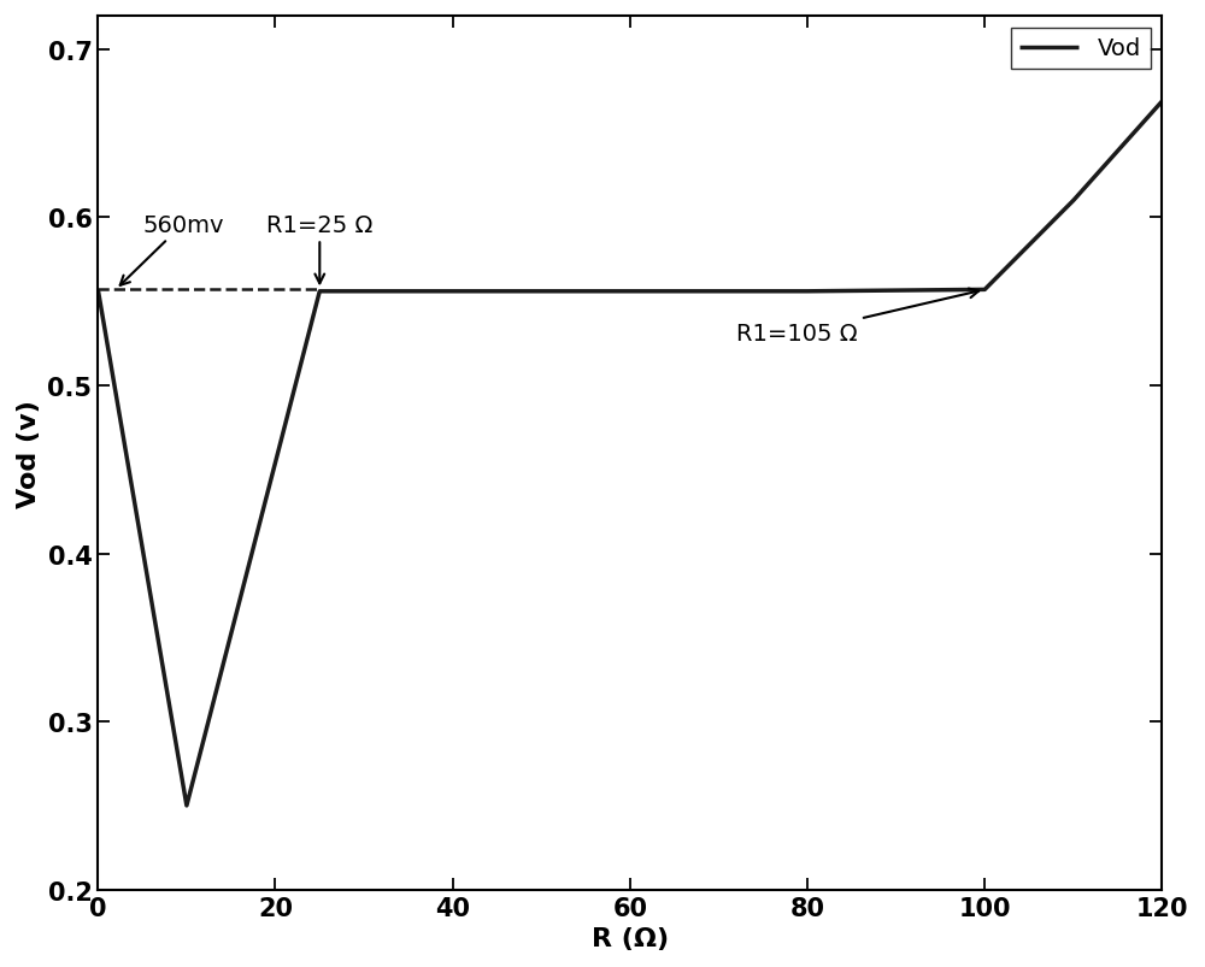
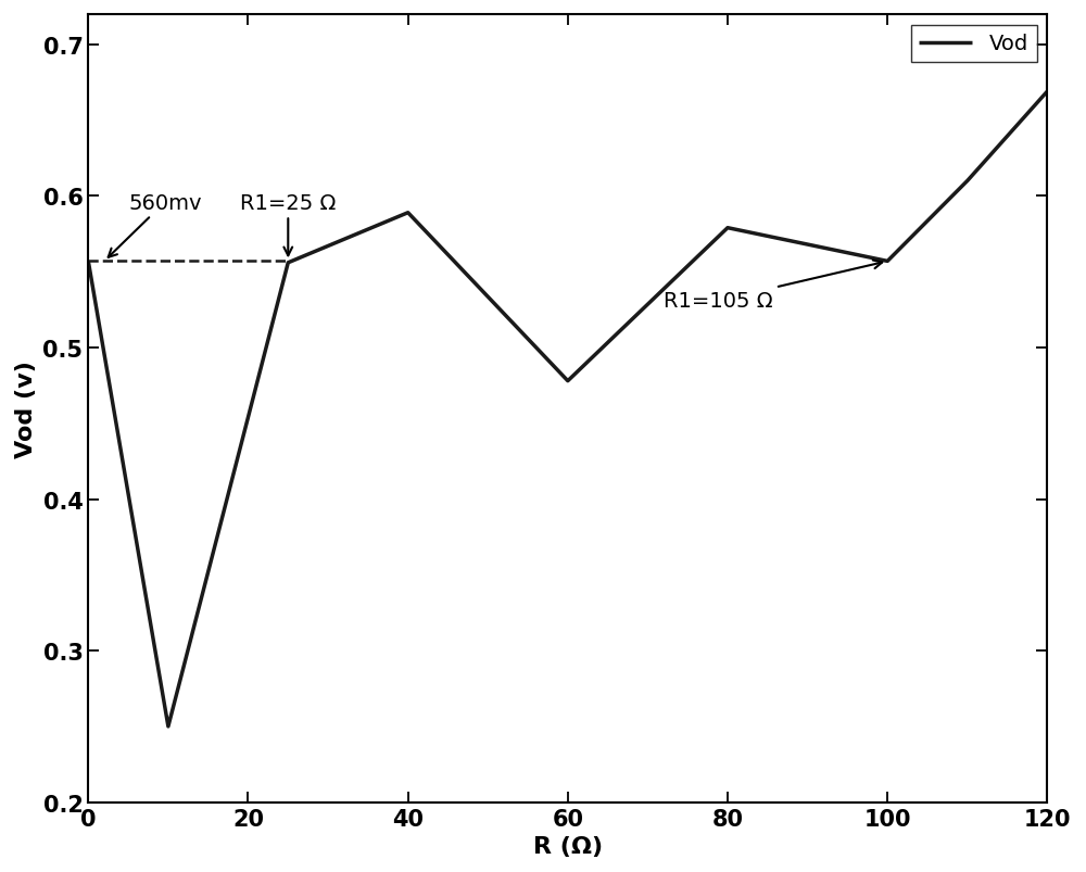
40: 0.556 -> 0.589
60: 0.556 -> 0.478
80: 0.556 -> 0.579
